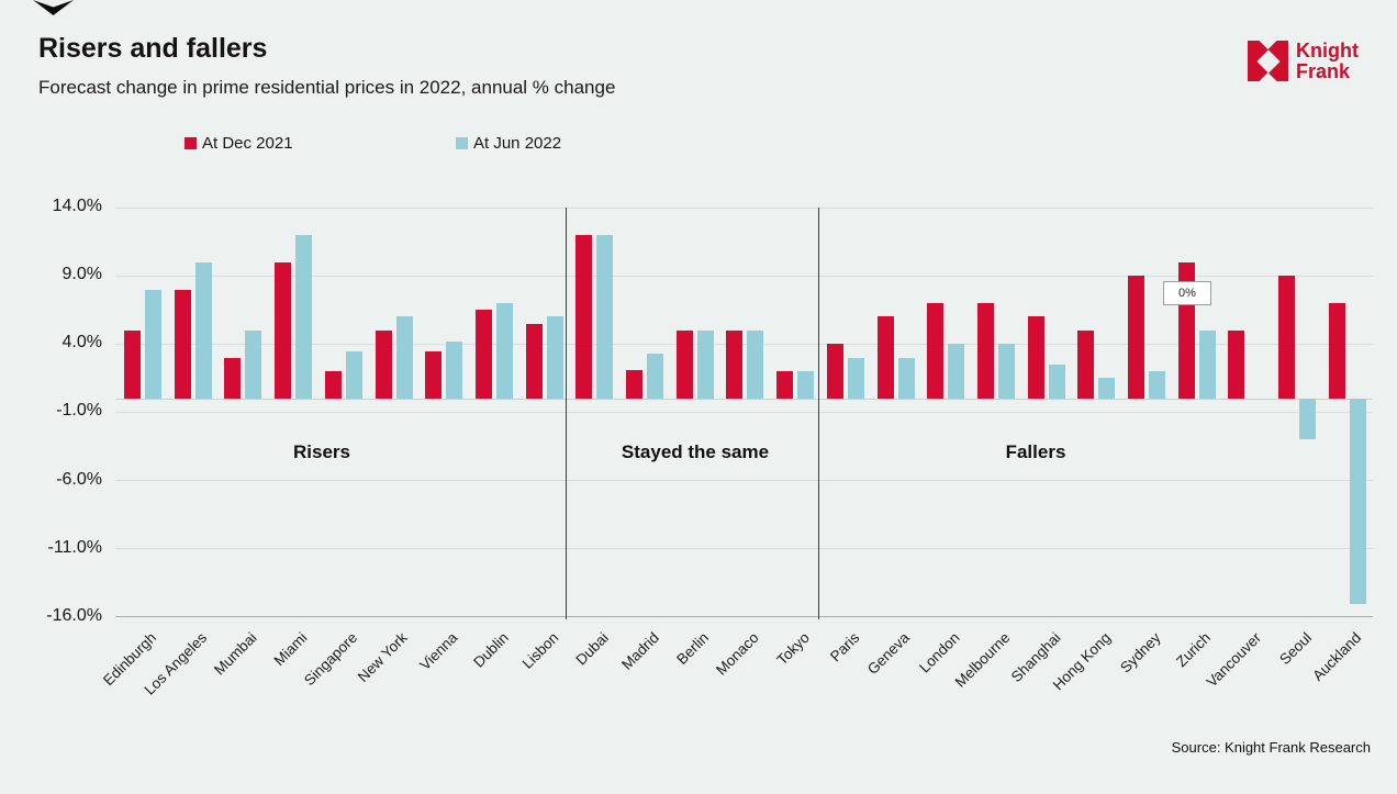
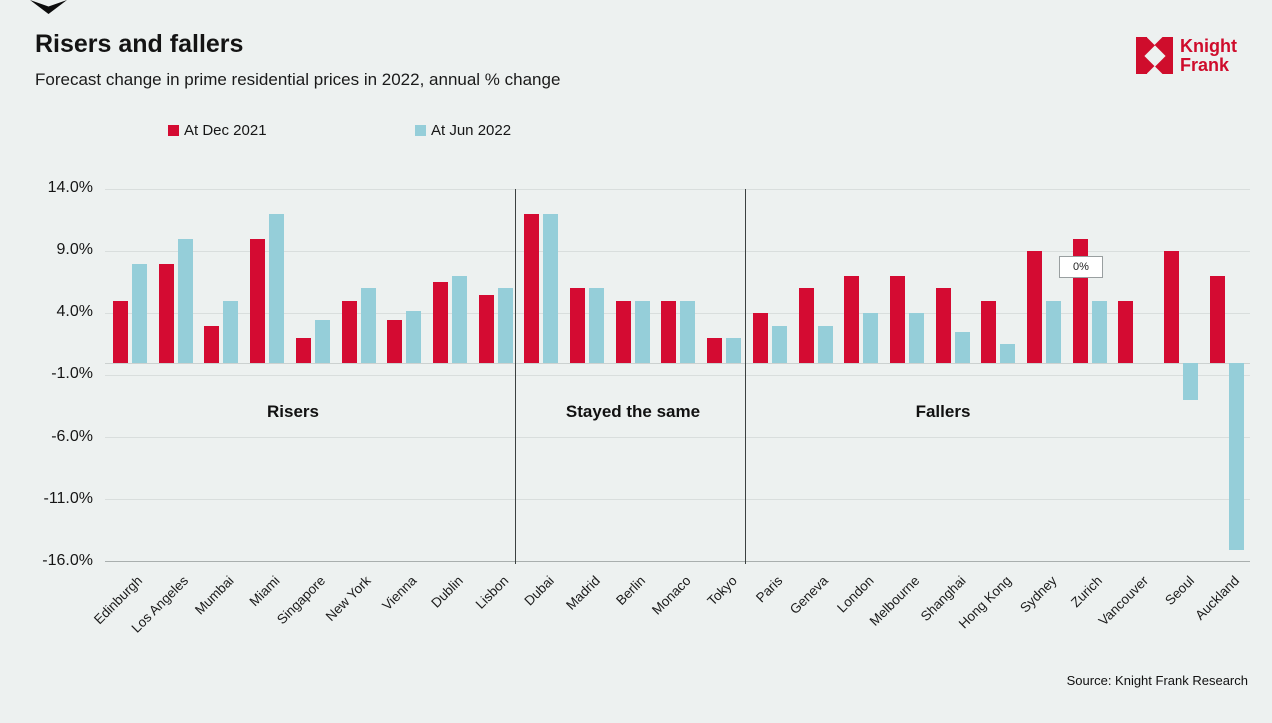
At Dec 2021/Madrid: 2.1% -> 6.0%
At Jun 2022/Madrid: 3.3% -> 6.0%
At Jun 2022/Sydney: 2.0% -> 5.0%
